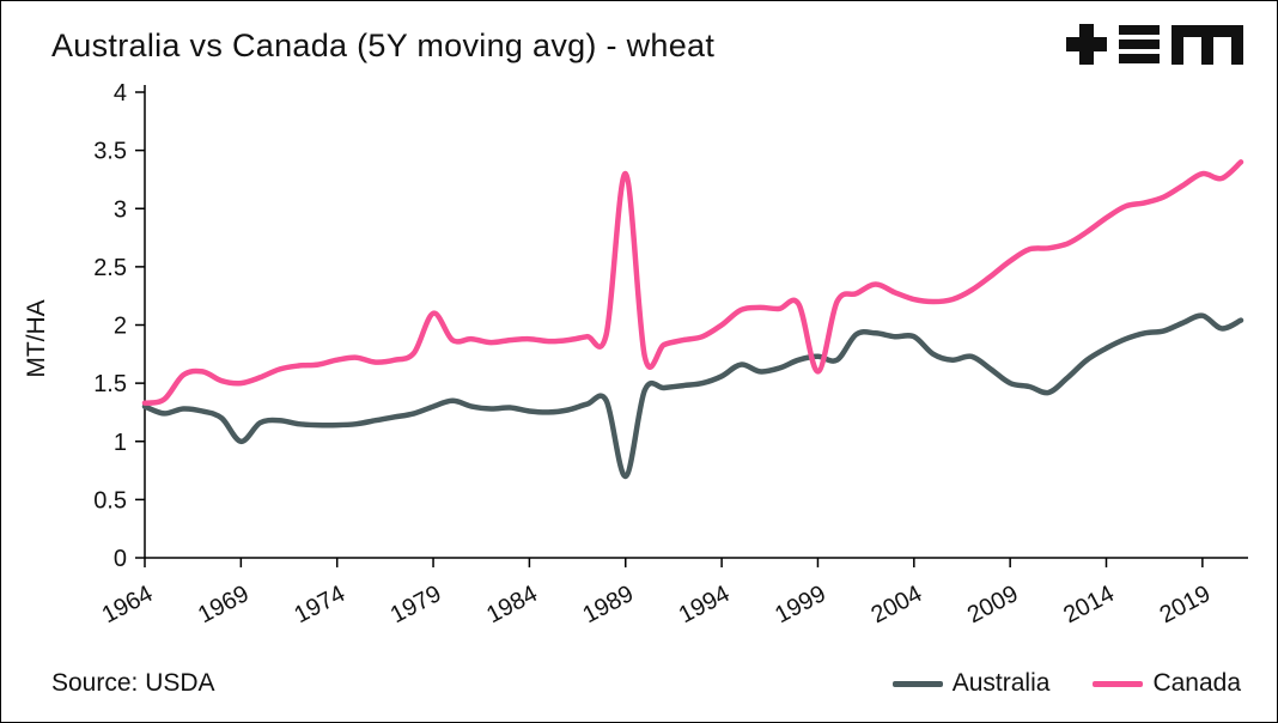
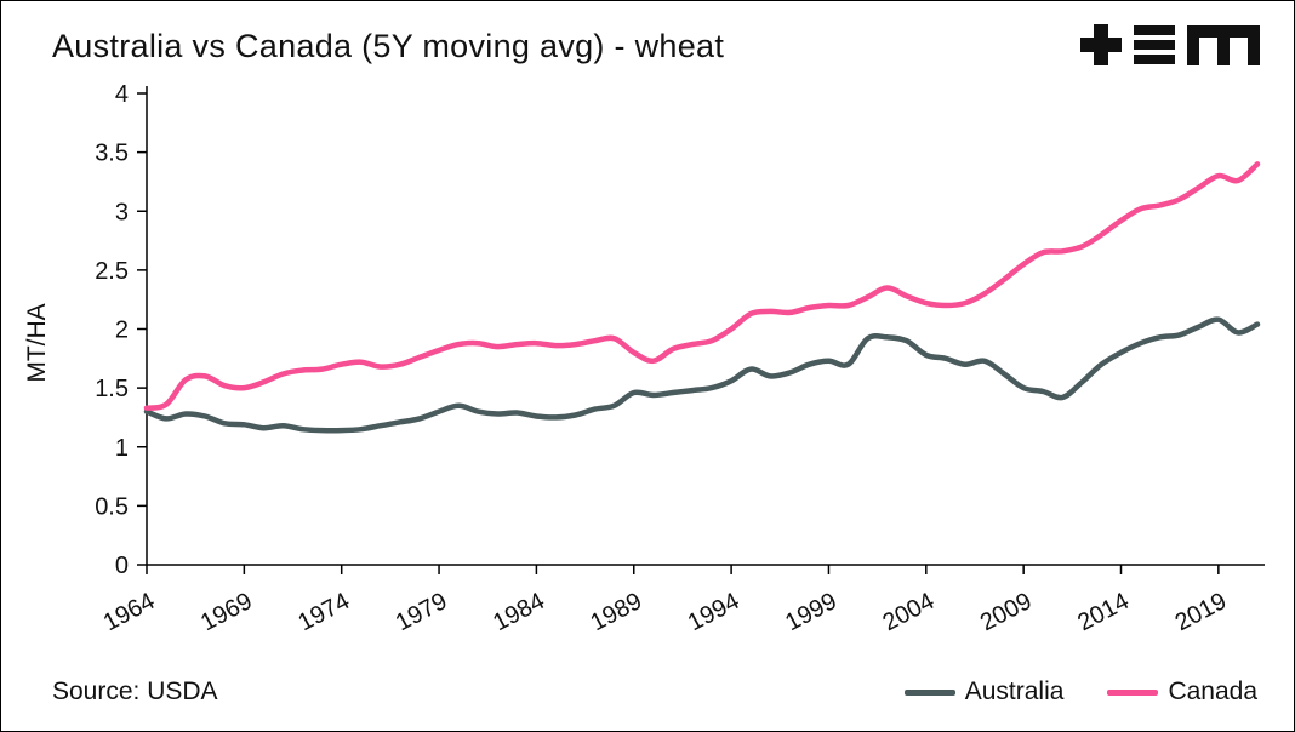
Australia/1969: 1.0 -> 1.2
Canada/1979: 2.1 -> 1.8
Australia/1989: 0.7 -> 1.5
Canada/1989: 3.3 -> 1.8
Canada/1999: 1.6 -> 2.2
Australia/2004: 1.9 -> 1.8
